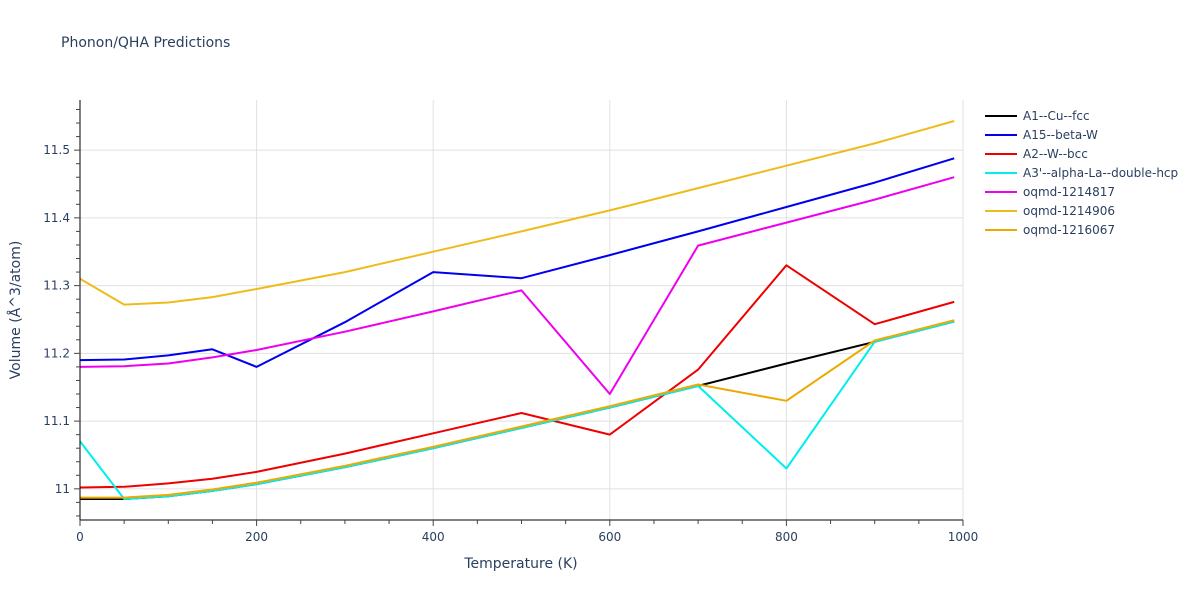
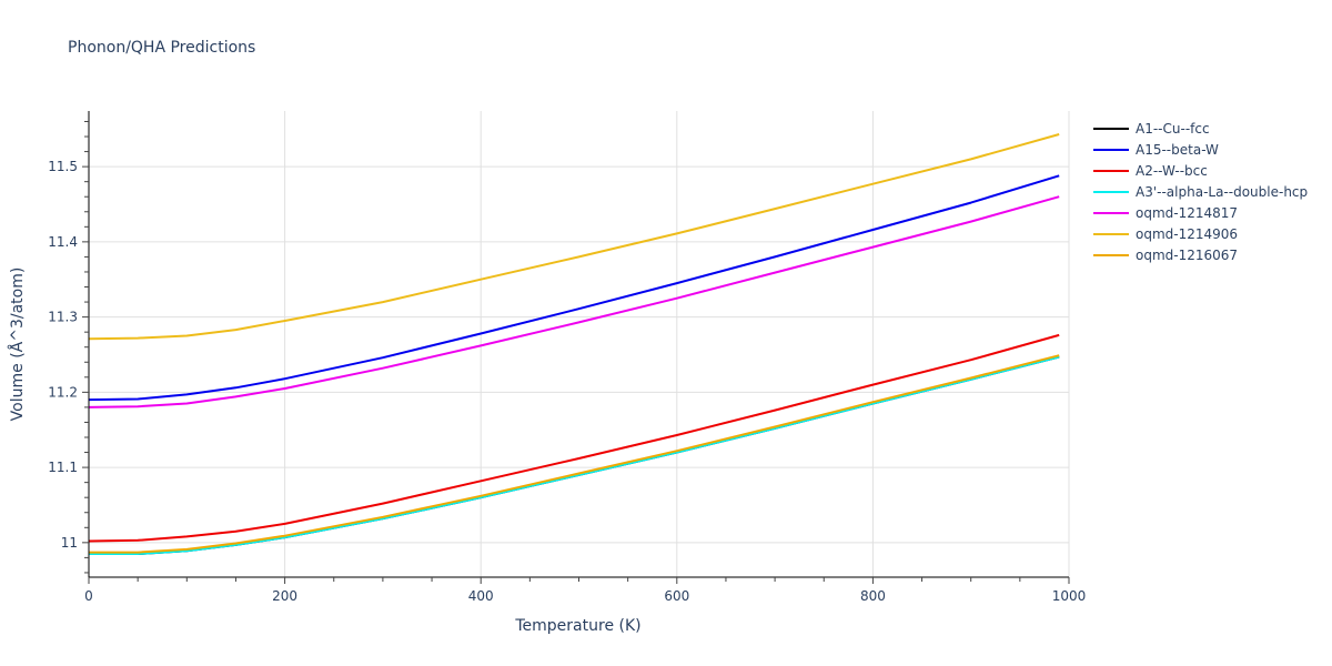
A3'--alpha-La--double-hcp/0: 11.07 -> 10.98
oqmd-1214906/0: 11.31 -> 11.27
A15--beta-W/200: 11.18 -> 11.22
A15--beta-W/400: 11.32 -> 11.28
A2--W--bcc/600: 11.08 -> 11.14
oqmd-1214817/600: 11.14 -> 11.32
A2--W--bcc/800: 11.33 -> 11.21
A3'--alpha-La--double-hcp/800: 11.03 -> 11.19
oqmd-1216067/800: 11.13 -> 11.19
